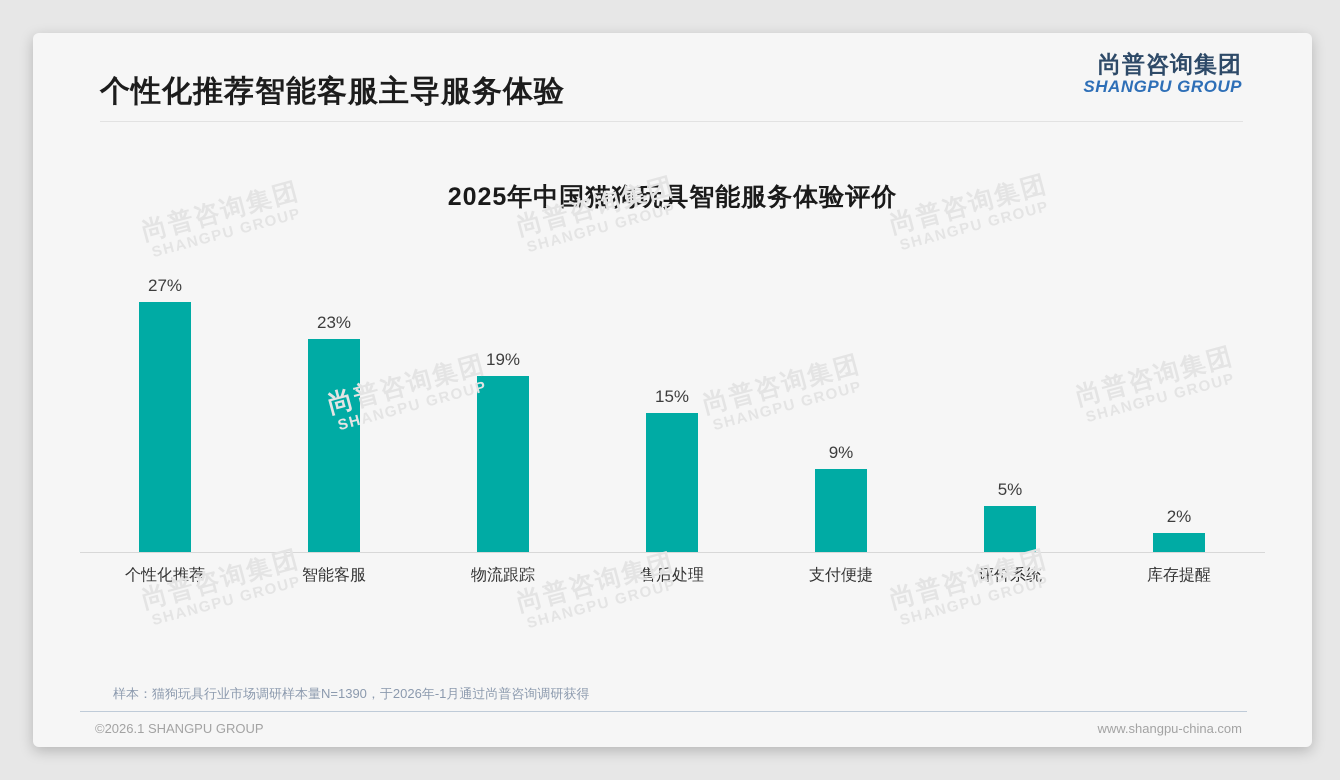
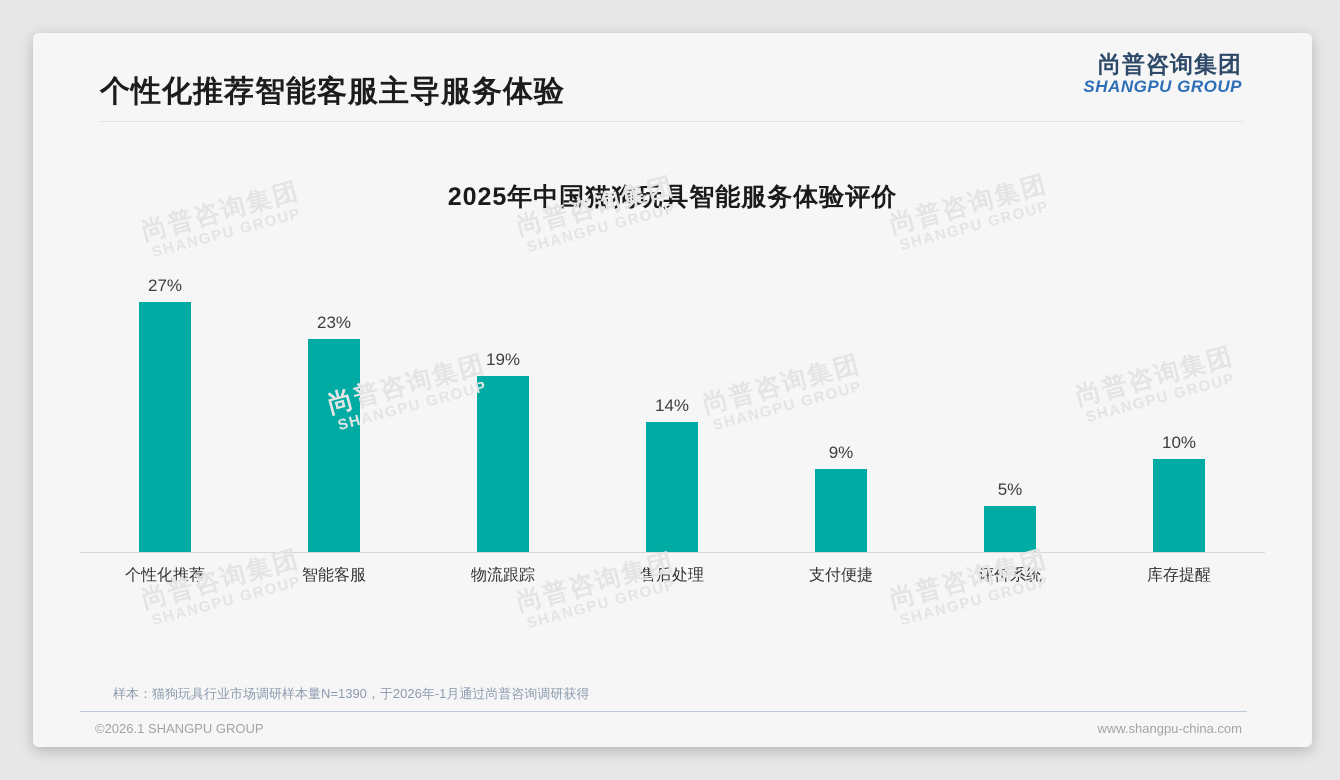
售后处理: 15% -> 14%
库存提醒: 2% -> 10%
